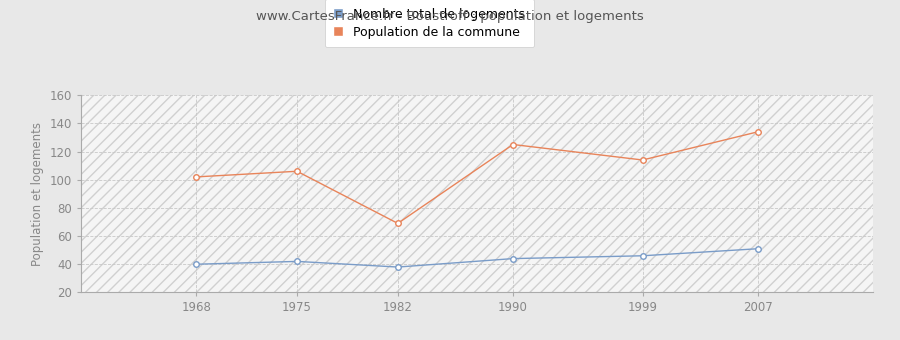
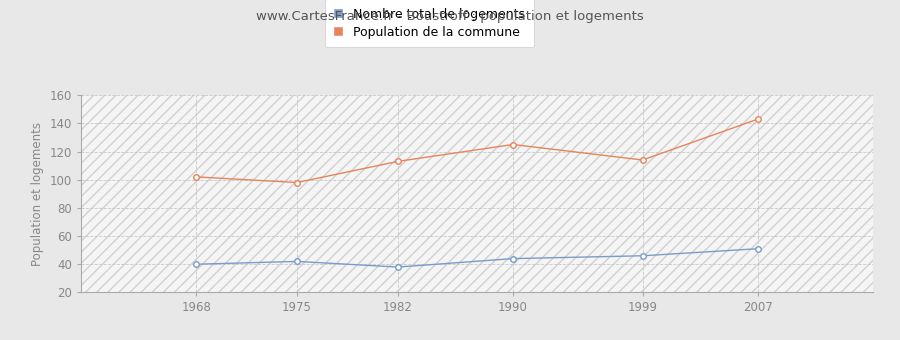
Population de la commune/1975: 106 -> 98
Population de la commune/1982: 69 -> 113
Population de la commune/2007: 134 -> 143
